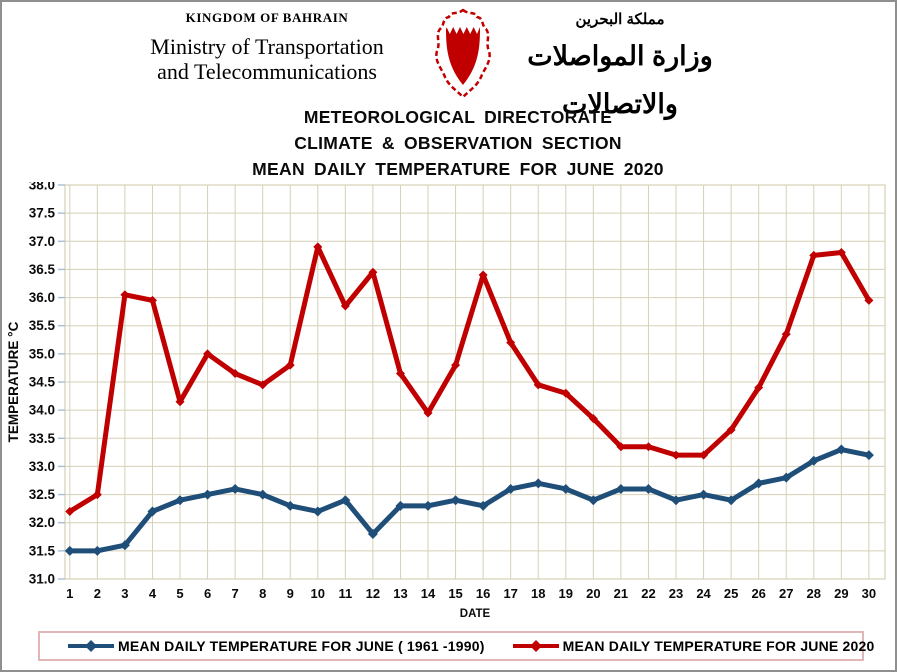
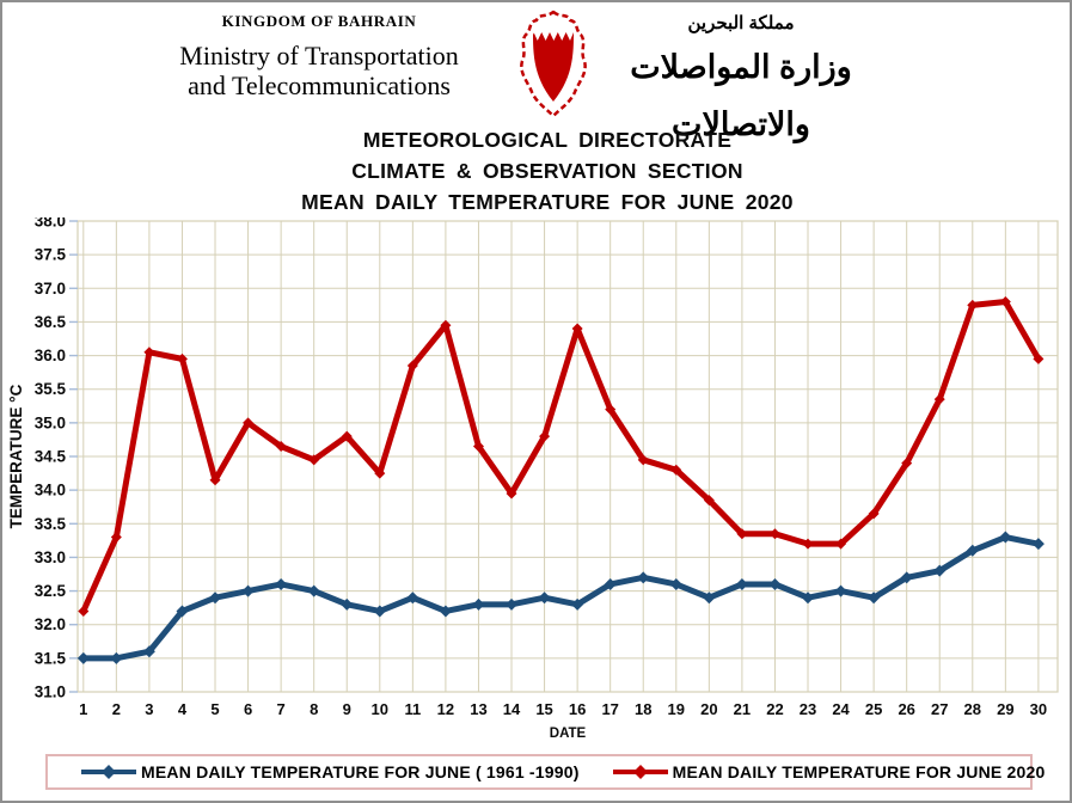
MEAN DAILY TEMPERATURE FOR JUNE 2020/2: 32.5 -> 33.3
MEAN DAILY TEMPERATURE FOR JUNE 2020/10: 36.9 -> 34.2
MEAN DAILY TEMPERATURE FOR JUNE ( 1961 -1990)/12: 31.8 -> 32.2
